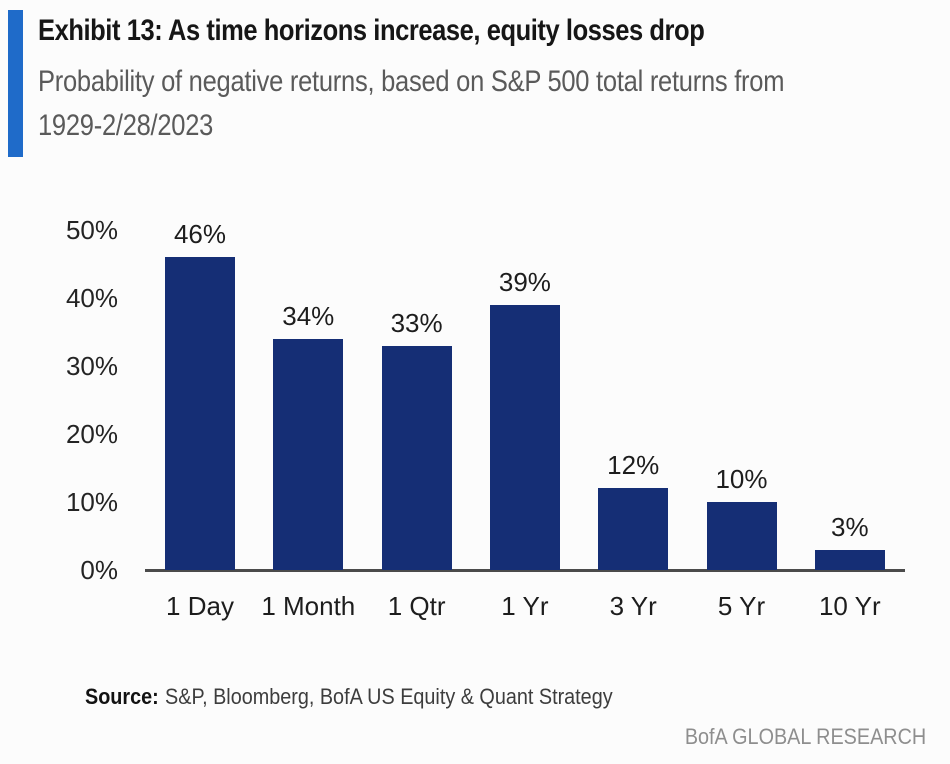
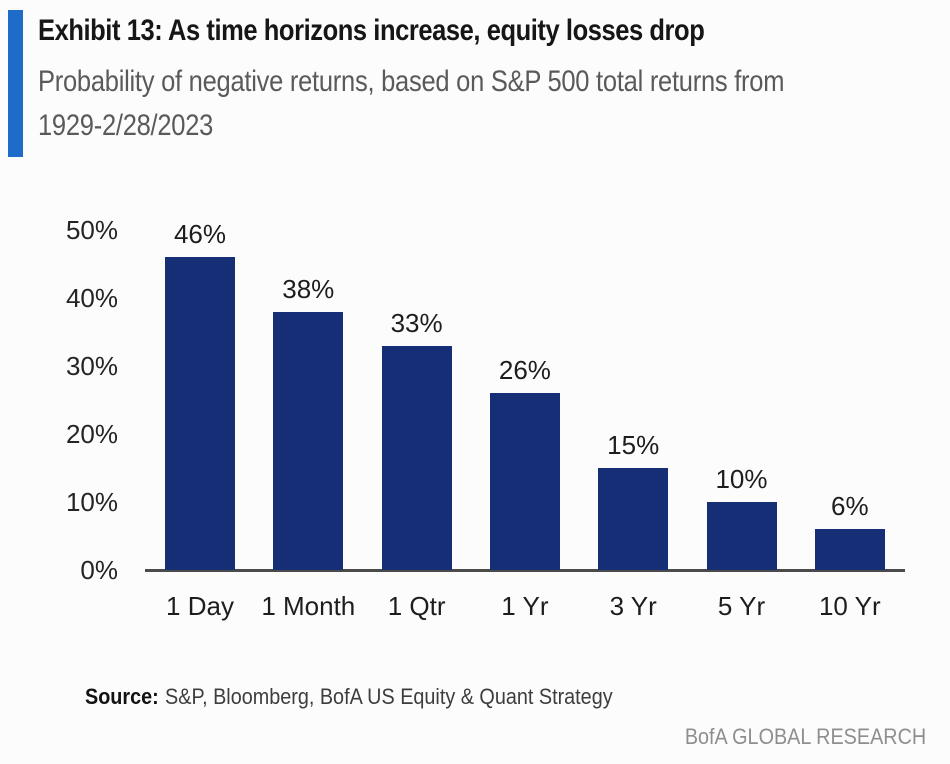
1 Month: 34% -> 38%
1 Yr: 39% -> 26%
3 Yr: 12% -> 15%
10 Yr: 3% -> 6%
